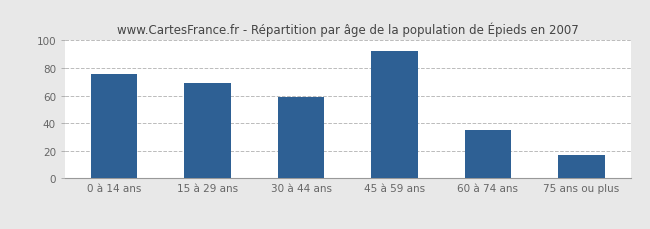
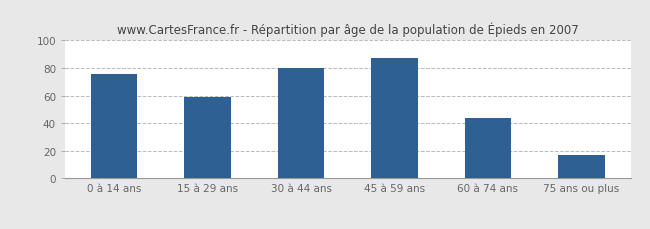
15 à 29 ans: 69 -> 59
30 à 44 ans: 59 -> 80
45 à 59 ans: 92 -> 87
60 à 74 ans: 35 -> 44
